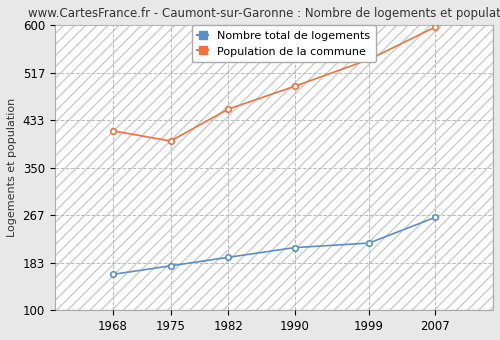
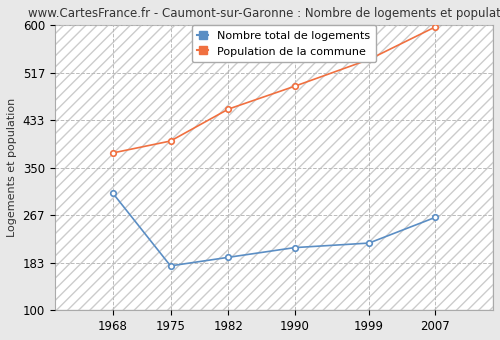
Nombre total de logements/1968: 163 -> 306
Population de la commune/1968: 415 -> 376
